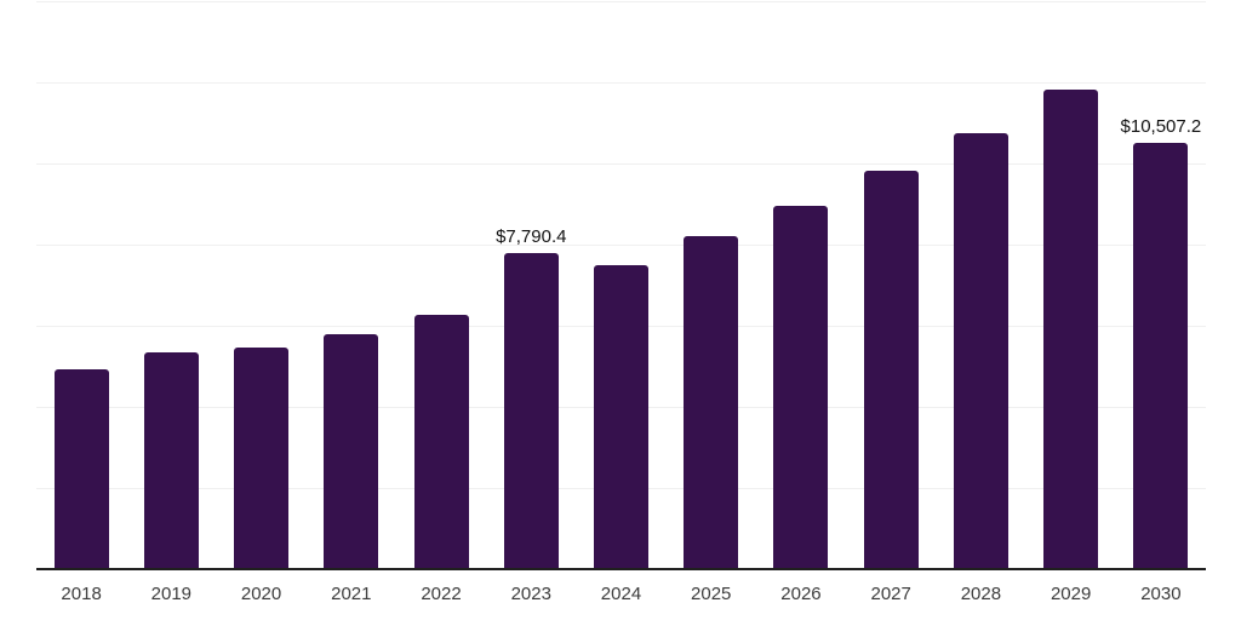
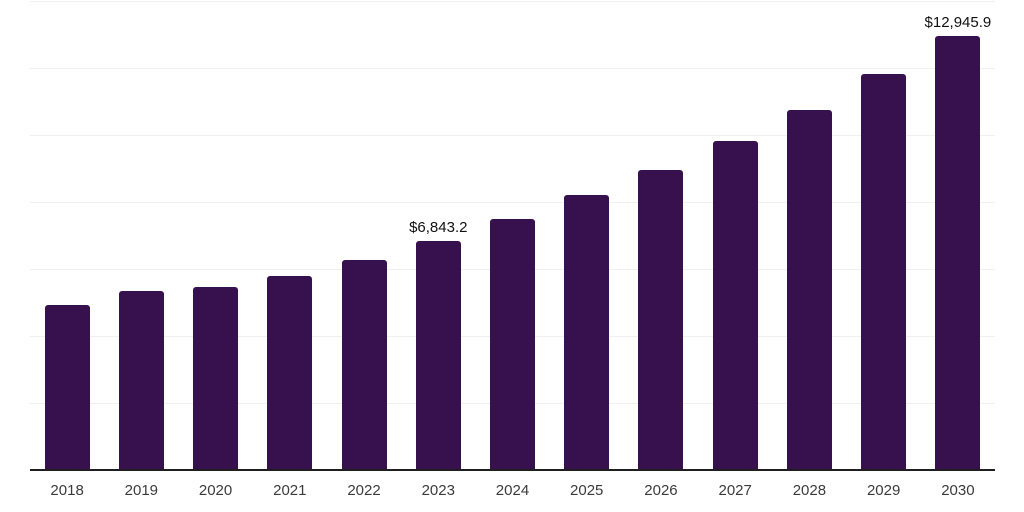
2023: $7,790.4 -> $6,843.2
2030: $10,507.2 -> $12,945.9
